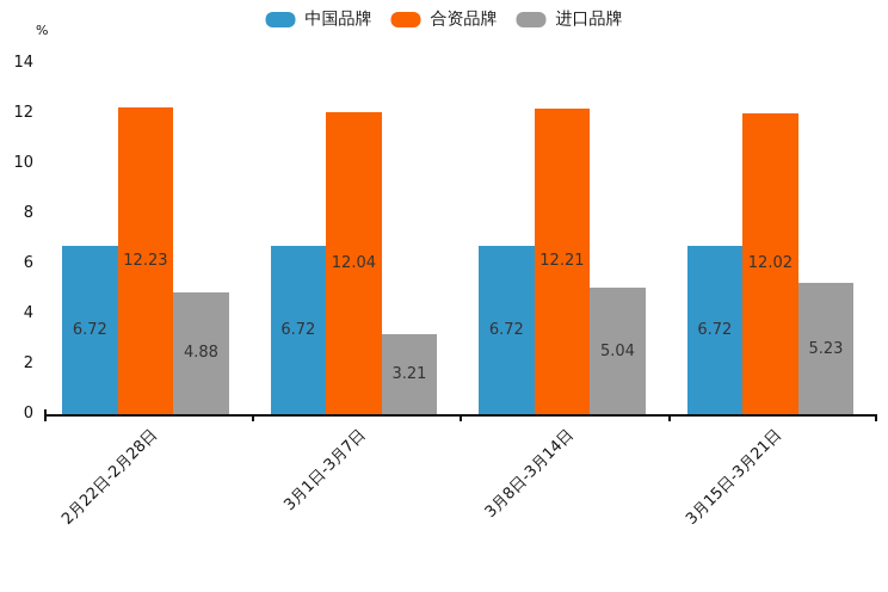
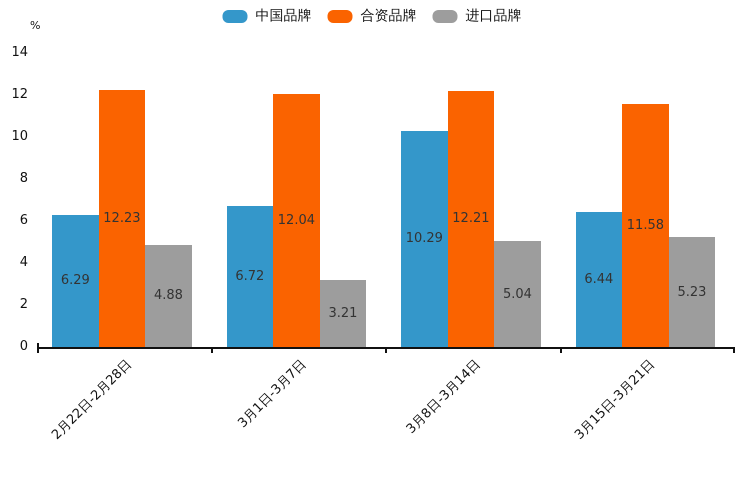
中国品牌/2月22日-2月28日: 6.72 -> 6.29
中国品牌/3月8日-3月14日: 6.72 -> 10.29
中国品牌/3月15日-3月21日: 6.72 -> 6.44
合资品牌/3月15日-3月21日: 12.02 -> 11.58
